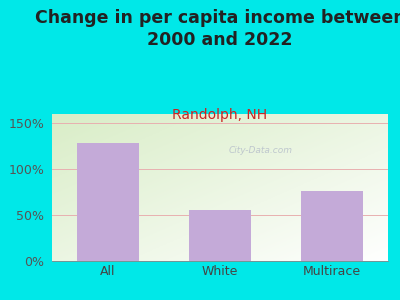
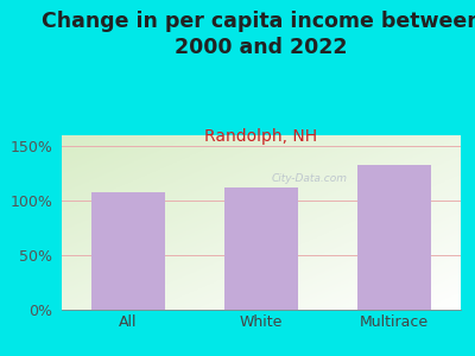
All: 128% -> 108%
White: 56% -> 112%
Multirace: 76% -> 133%
